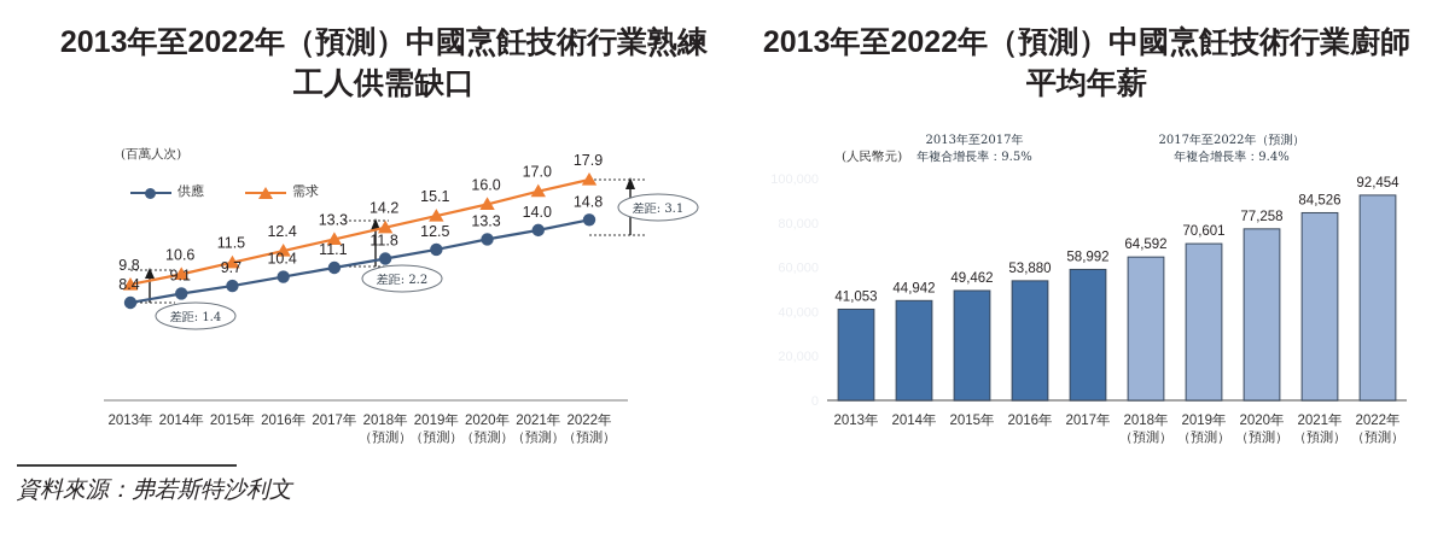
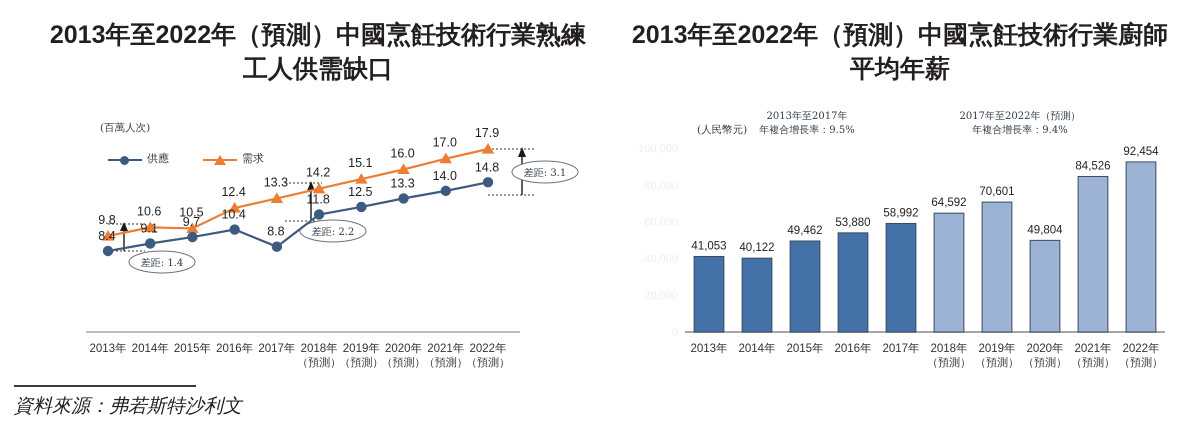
2013年至2022年（預測）中國烹飪技術行業熟練工人供需缺口/需求/2015年: 11.5 -> 10.5
2013年至2022年（預測）中國烹飪技術行業熟練工人供需缺口/供應/2017年: 11.1 -> 8.8
2013年至2022年（預測）中國烹飪技術行業廚師平均年薪/2014年: 44,942 -> 40,122
2013年至2022年（預測）中國烹飪技術行業廚師平均年薪/2020年（預測）: 77,258 -> 49,804
